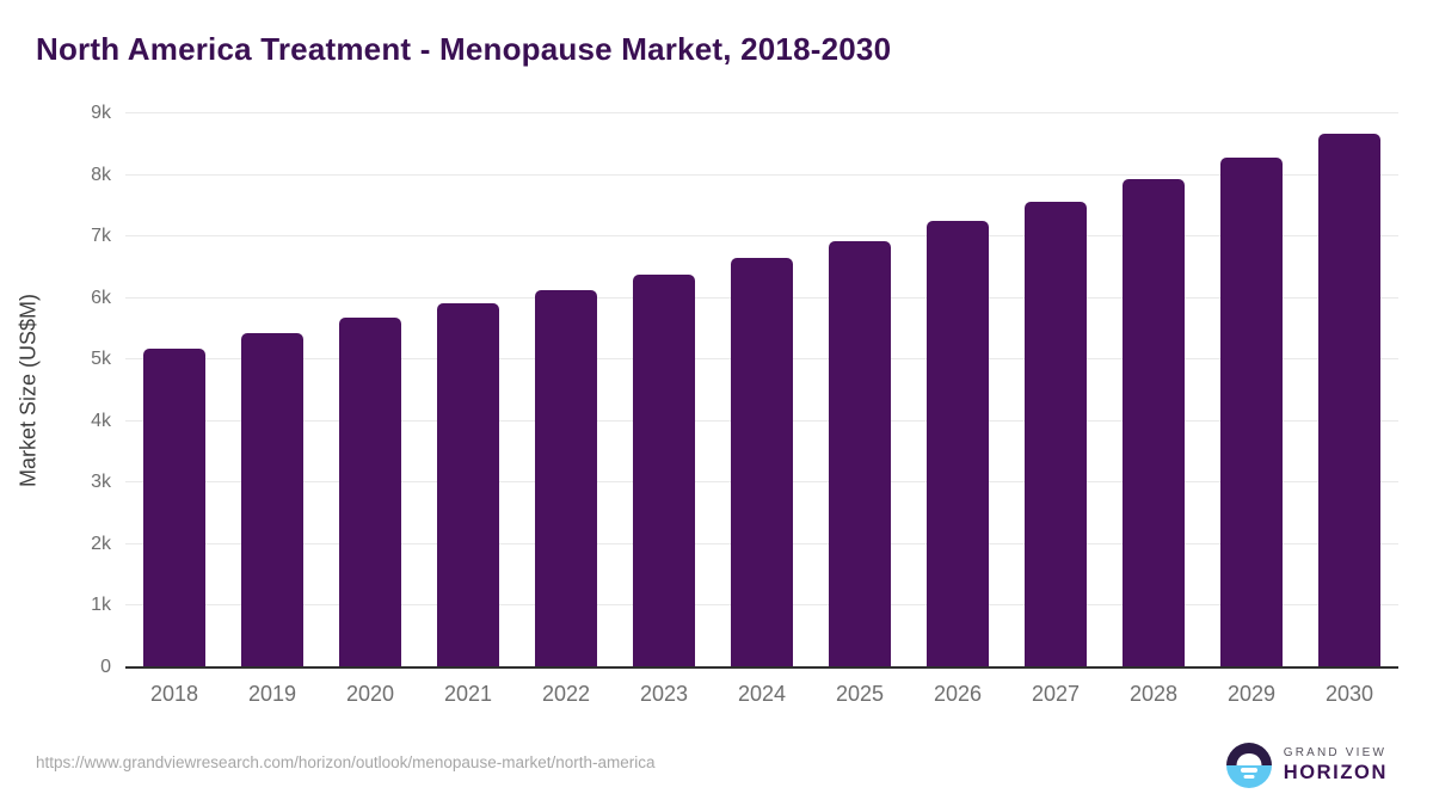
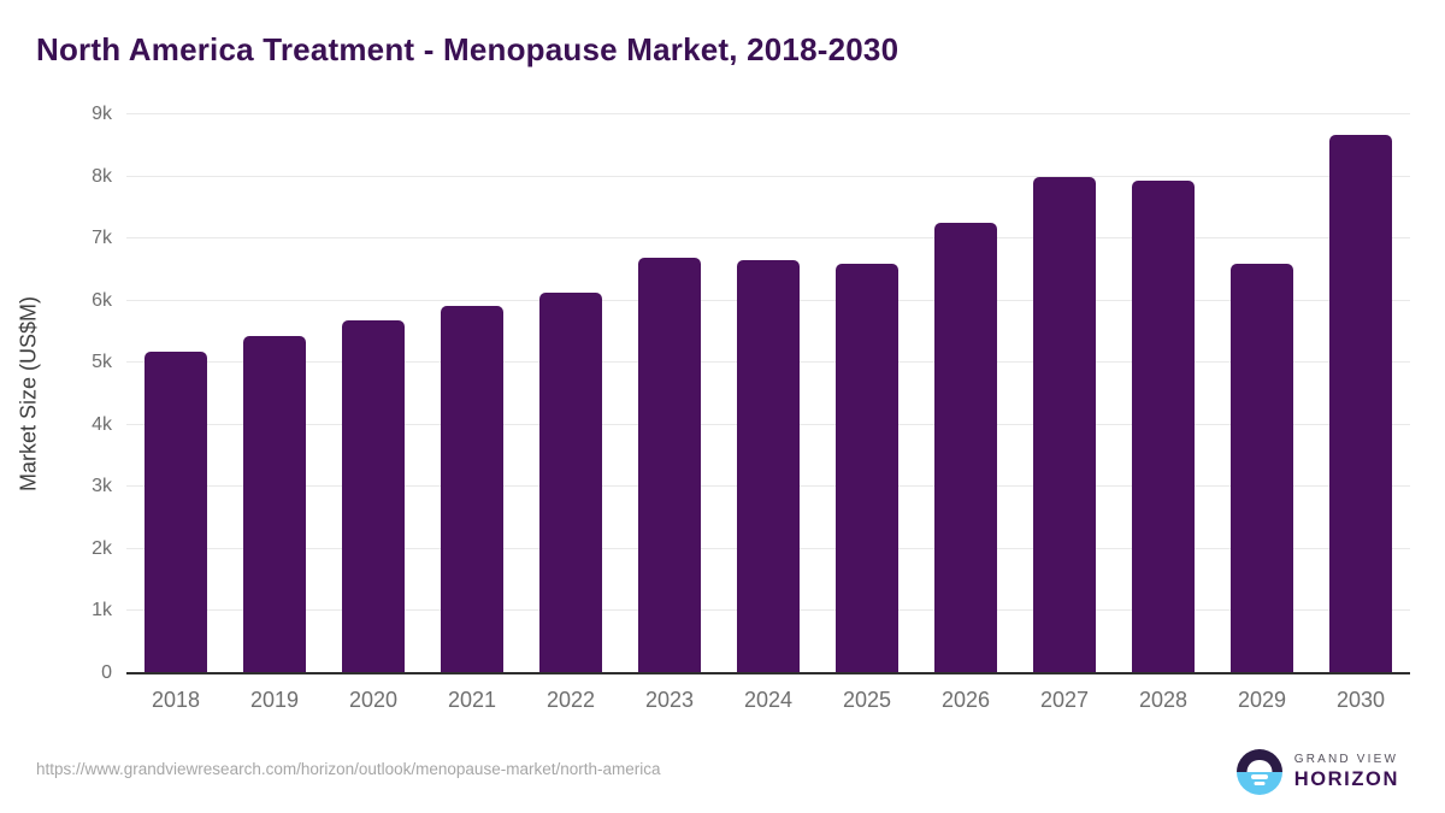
2023: 6.4k -> 6.7k
2025: 6.9k -> 6.6k
2027: 7.6k -> 8.0k
2029: 8.3k -> 6.6k
